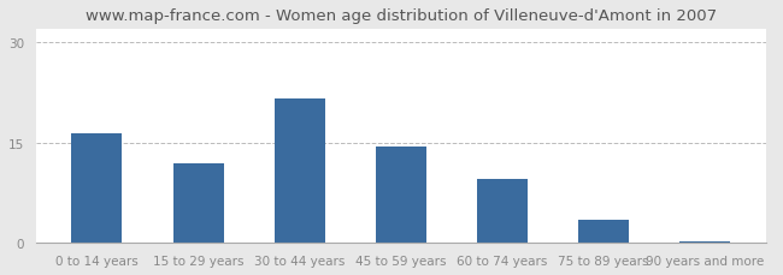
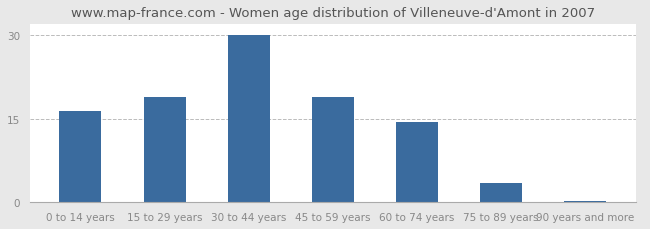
15 to 29 years: 12.0 -> 19.0
30 to 44 years: 21.6 -> 30.0
45 to 59 years: 14.4 -> 19.0
60 to 74 years: 9.6 -> 14.5
